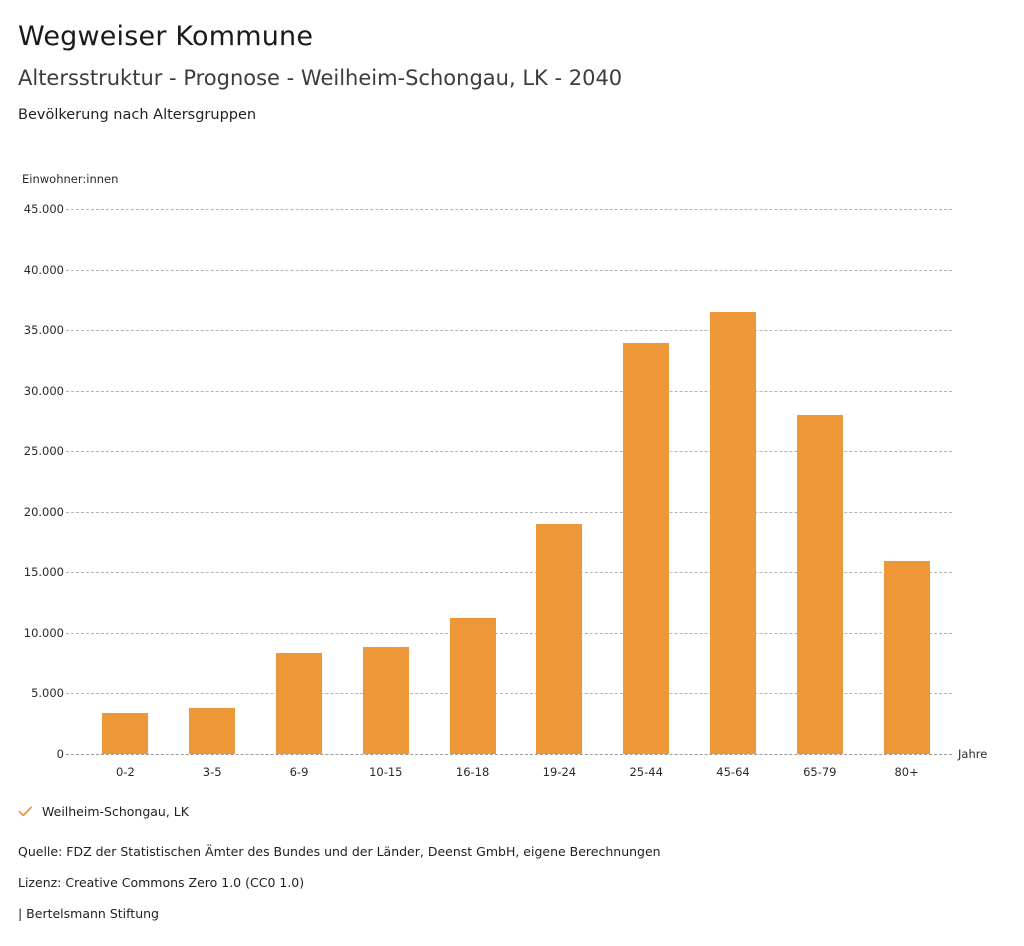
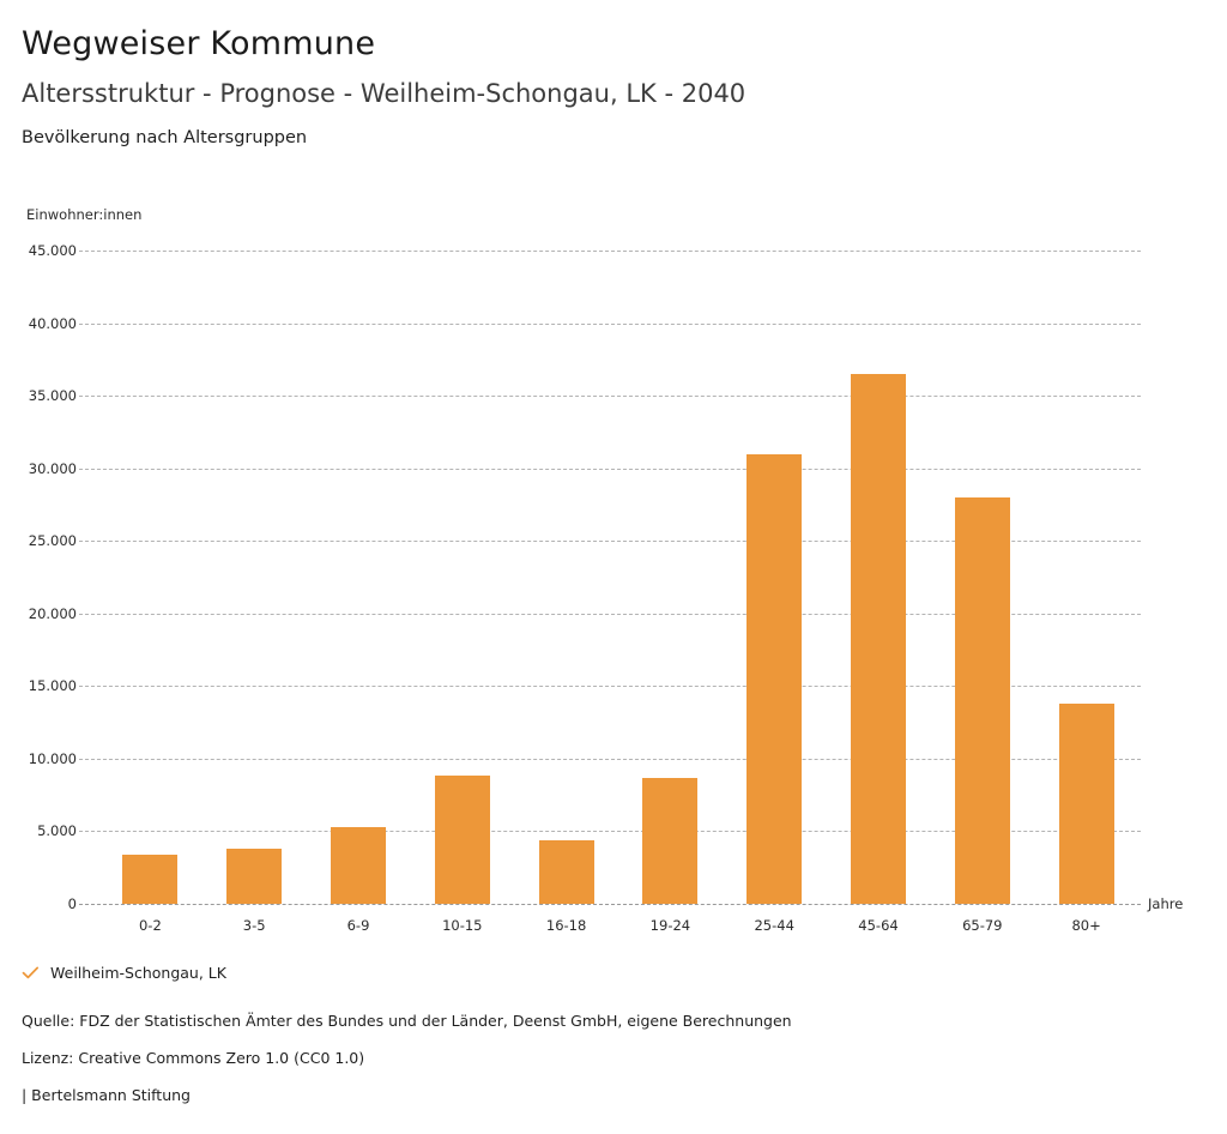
6-9: 8300 -> 5300
16-18: 11200 -> 4400
19-24: 19000 -> 8700
25-44: 33900 -> 31000
80+: 15900 -> 13800
